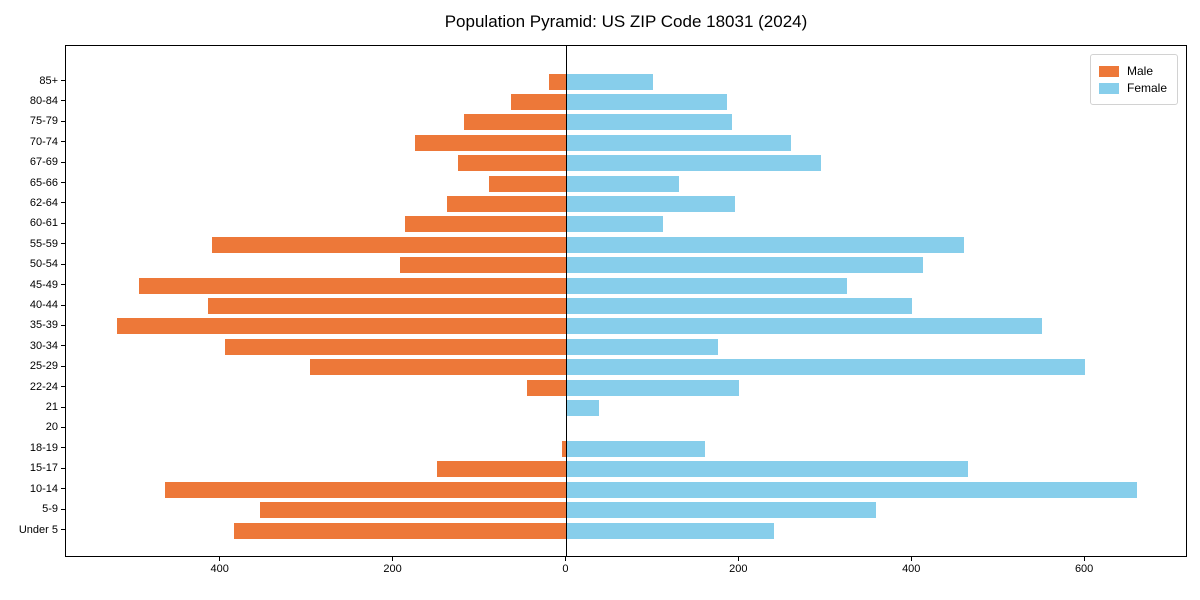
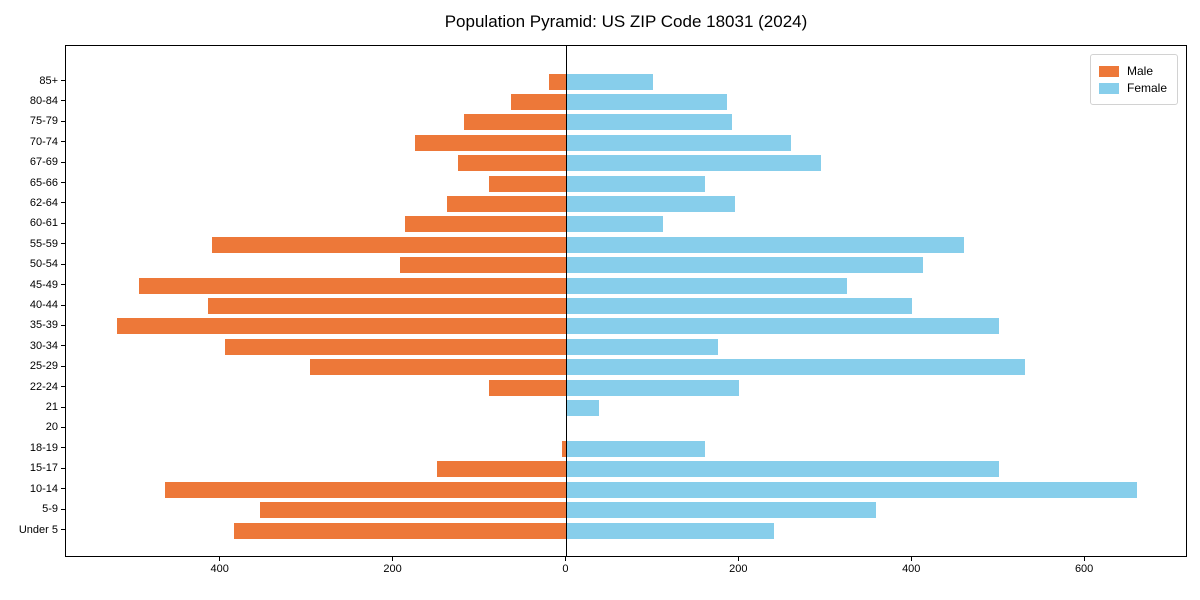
Female/15-17: 460 -> 500
Male/22-24: 50 -> 90
Female/25-29: 600 -> 530
Female/35-39: 550 -> 500
Female/65-66: 130 -> 160
